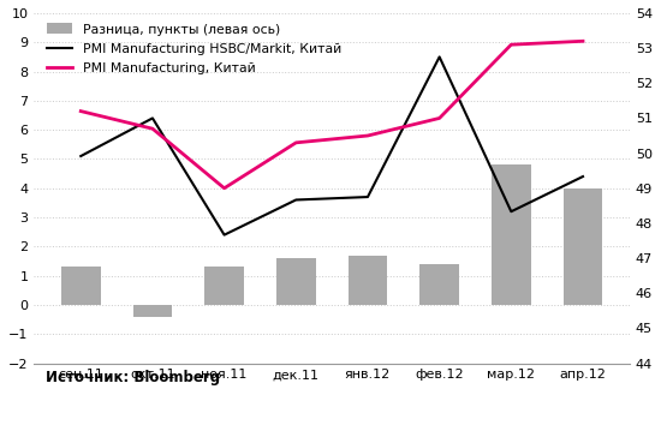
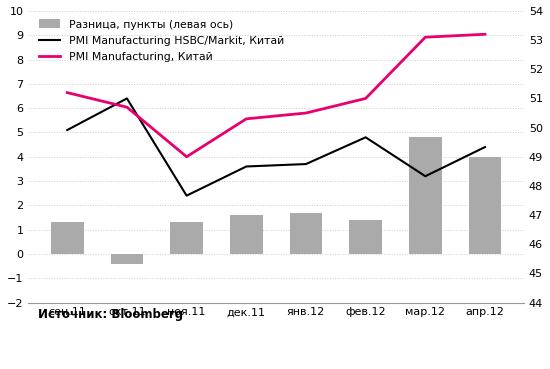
PMI Manufacturing HSBC/Markit, Китай/фев.12: 8.5 -> 4.8
